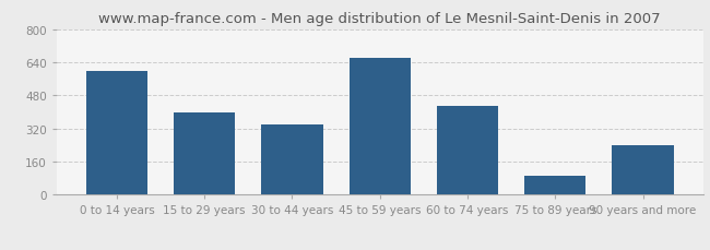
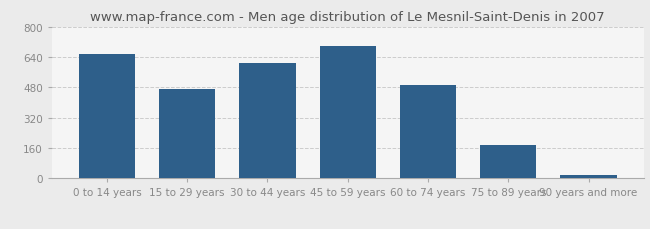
0 to 14 years: 600 -> 660
15 to 29 years: 400 -> 470
30 to 44 years: 340 -> 610
45 to 59 years: 660 -> 700
60 to 74 years: 430 -> 490
75 to 89 years: 90 -> 180
90 years and more: 240 -> 20
